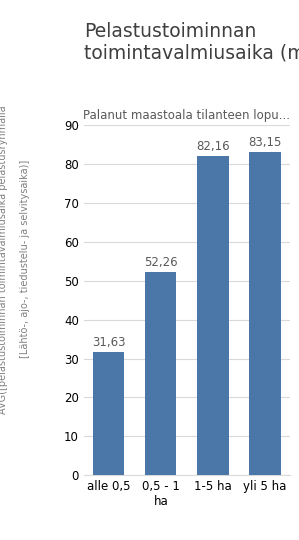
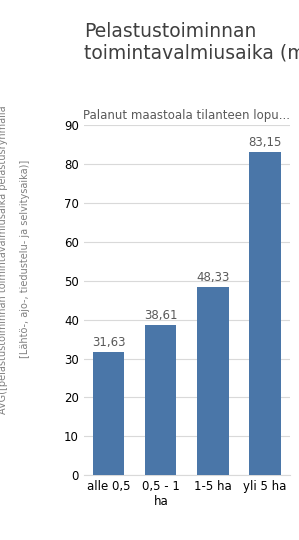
0,5 - 1 ha: 52,26 -> 38,61
1-5 ha: 82,16 -> 48,33
